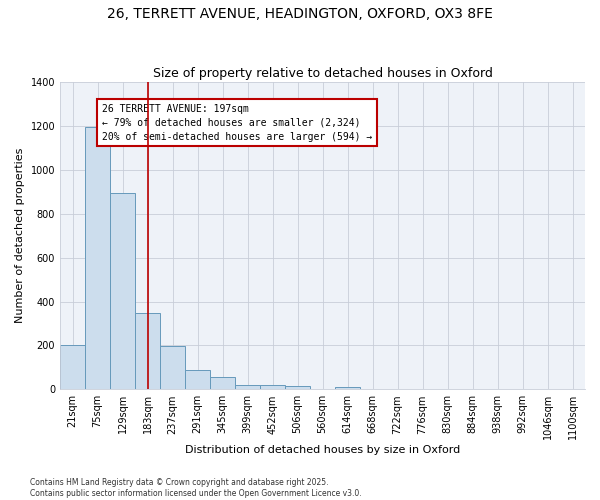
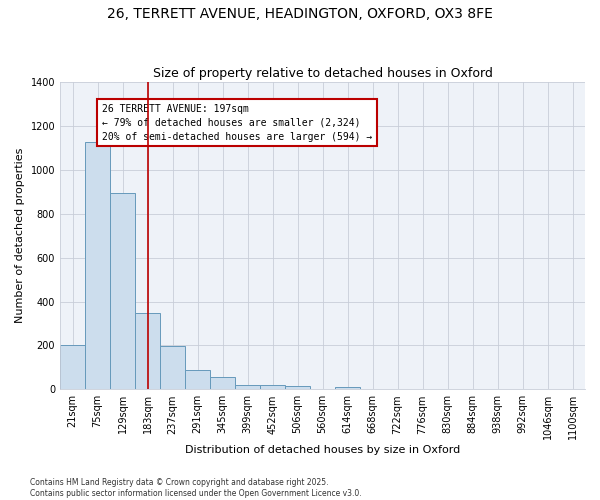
75sqm: 1195 -> 1125
